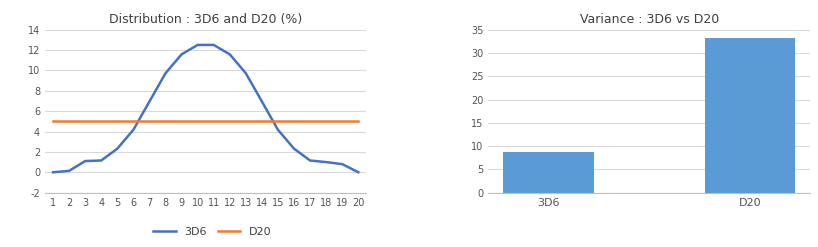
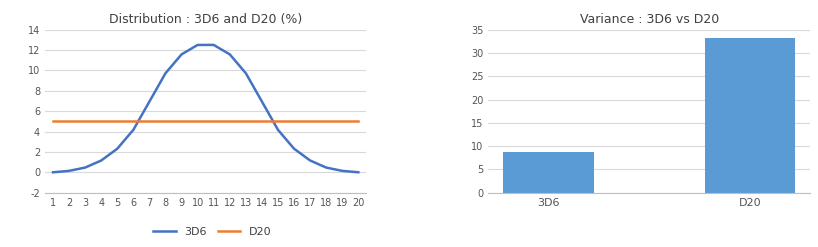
Distribution : 3D6 and D20 (%)/3D6/3: 1.1 -> 0.5
Distribution : 3D6 and D20 (%)/3D6/18: 1.0 -> 0.5
Distribution : 3D6 and D20 (%)/3D6/19: 0.8 -> 0.1
